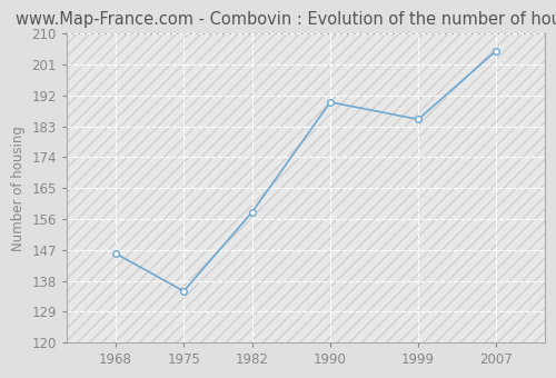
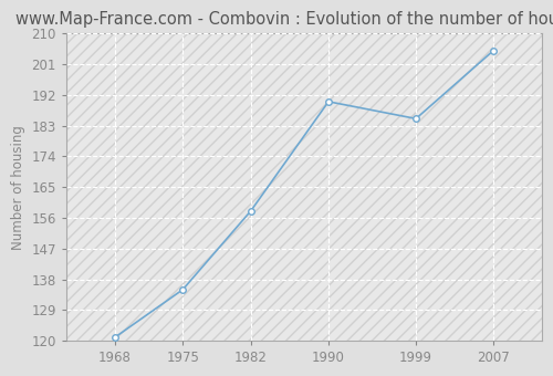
1968: 146 -> 121
